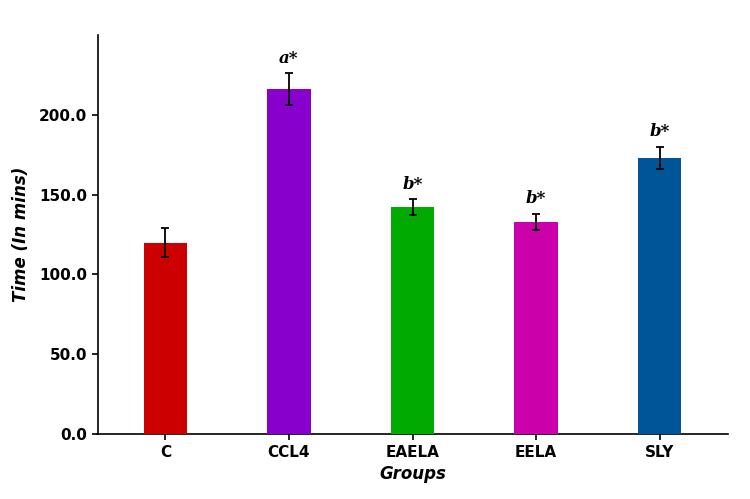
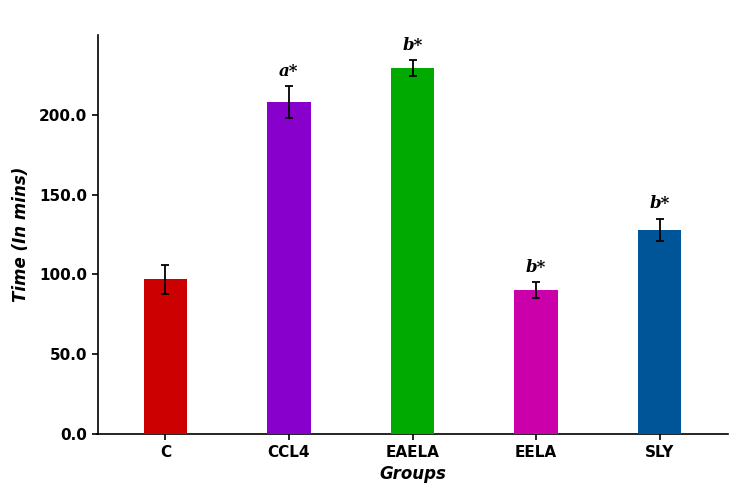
C: 120 -> 97
CCL4: 216 -> 208
EAELA: 142 -> 229
EELA: 133 -> 90
SLY: 173 -> 128
